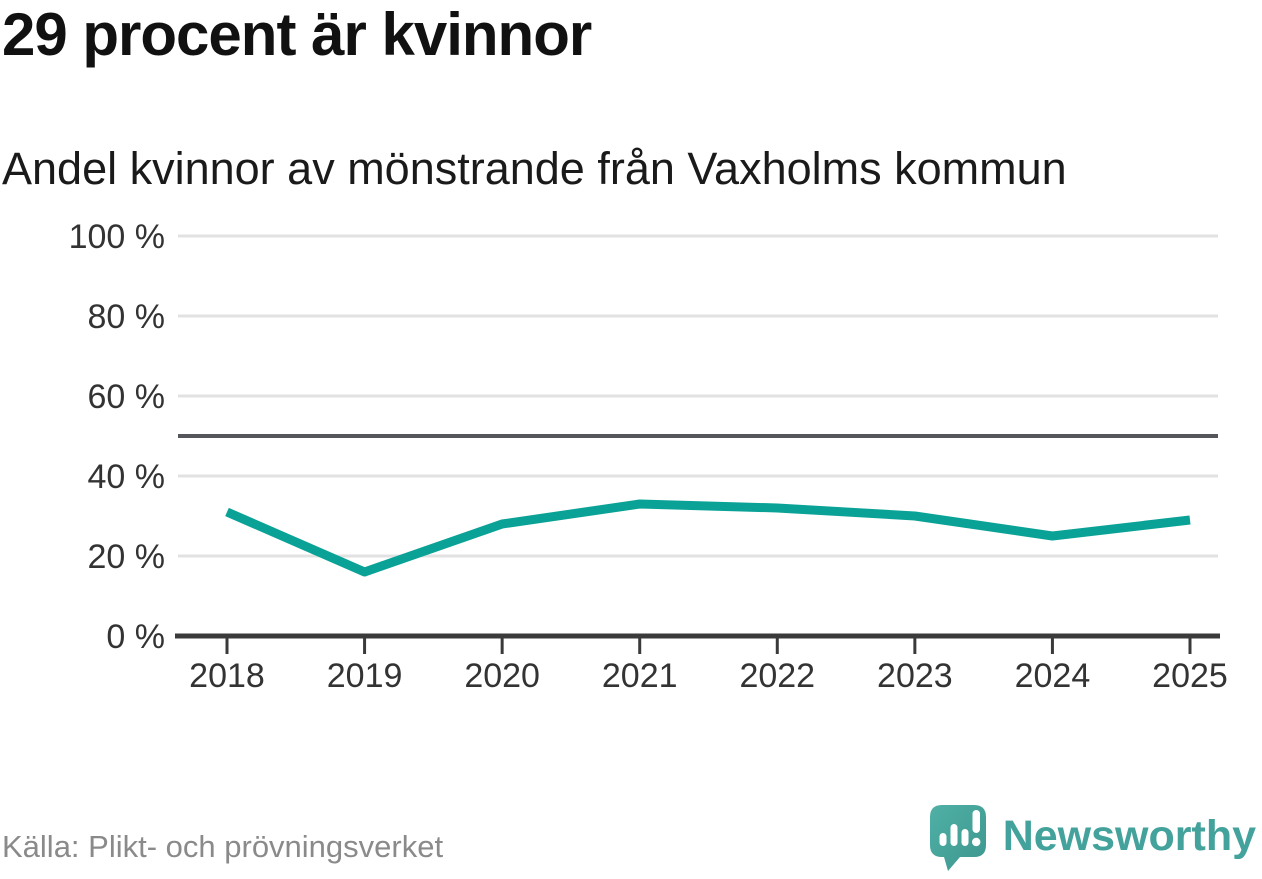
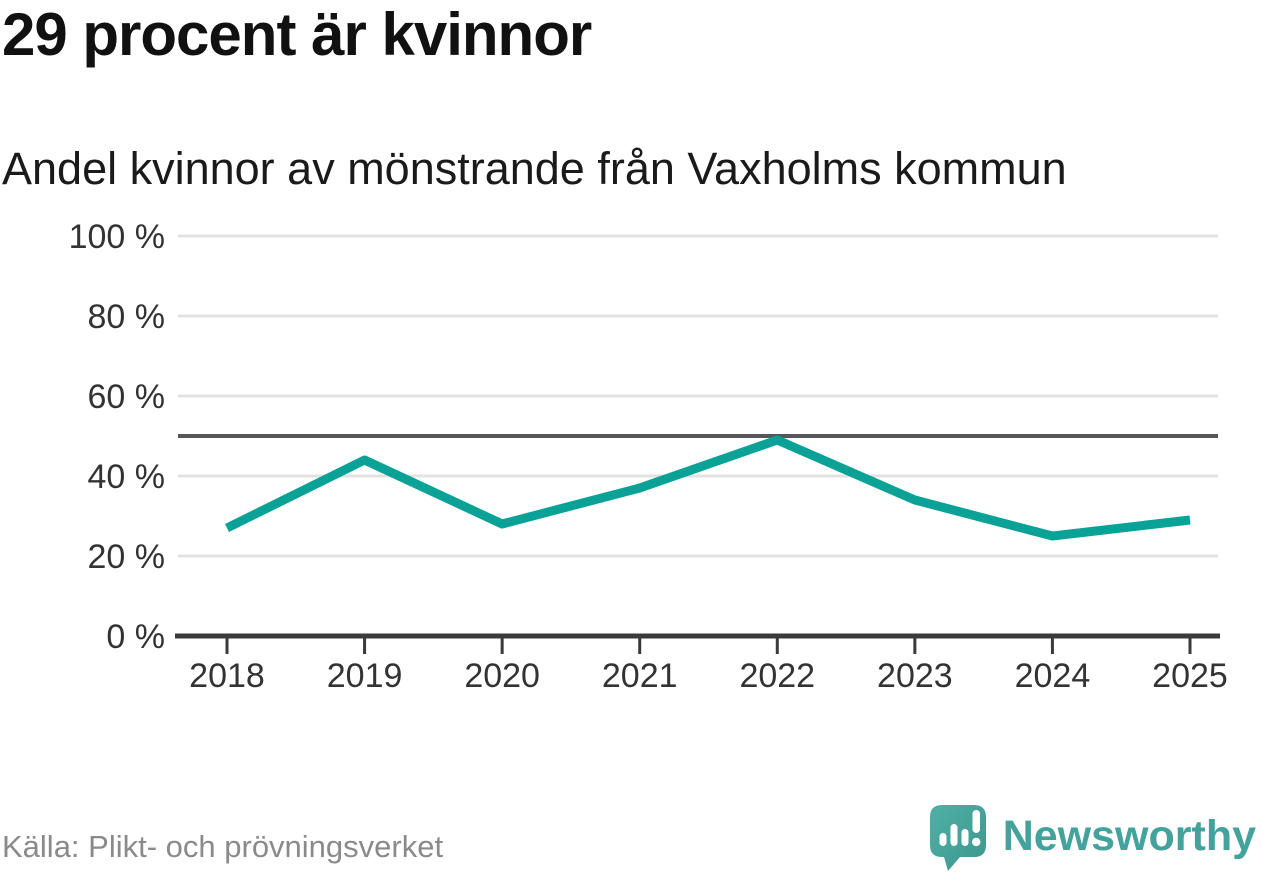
2018: 31% -> 27%
2019: 16% -> 44%
2021: 33% -> 37%
2022: 32% -> 49%
2023: 30% -> 34%
